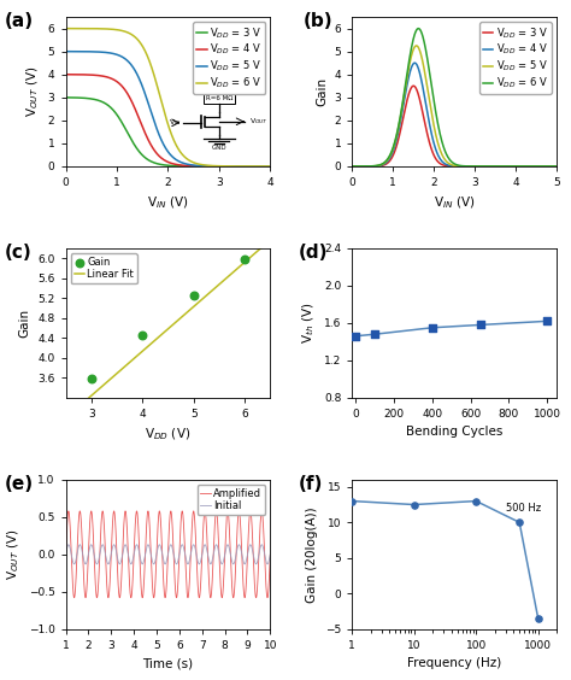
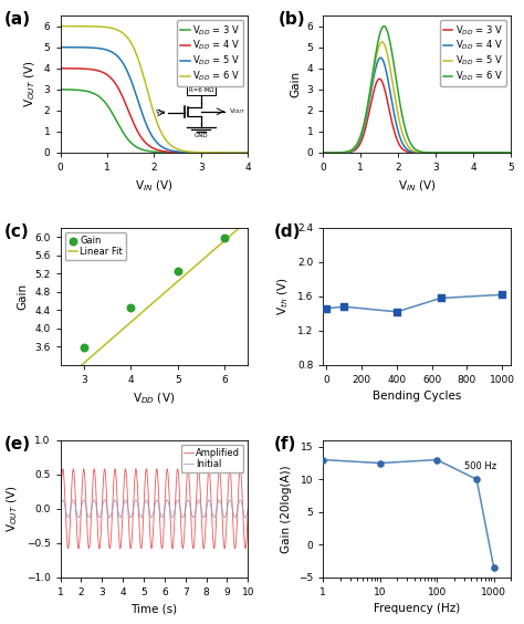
400: 1.55 -> 1.42
